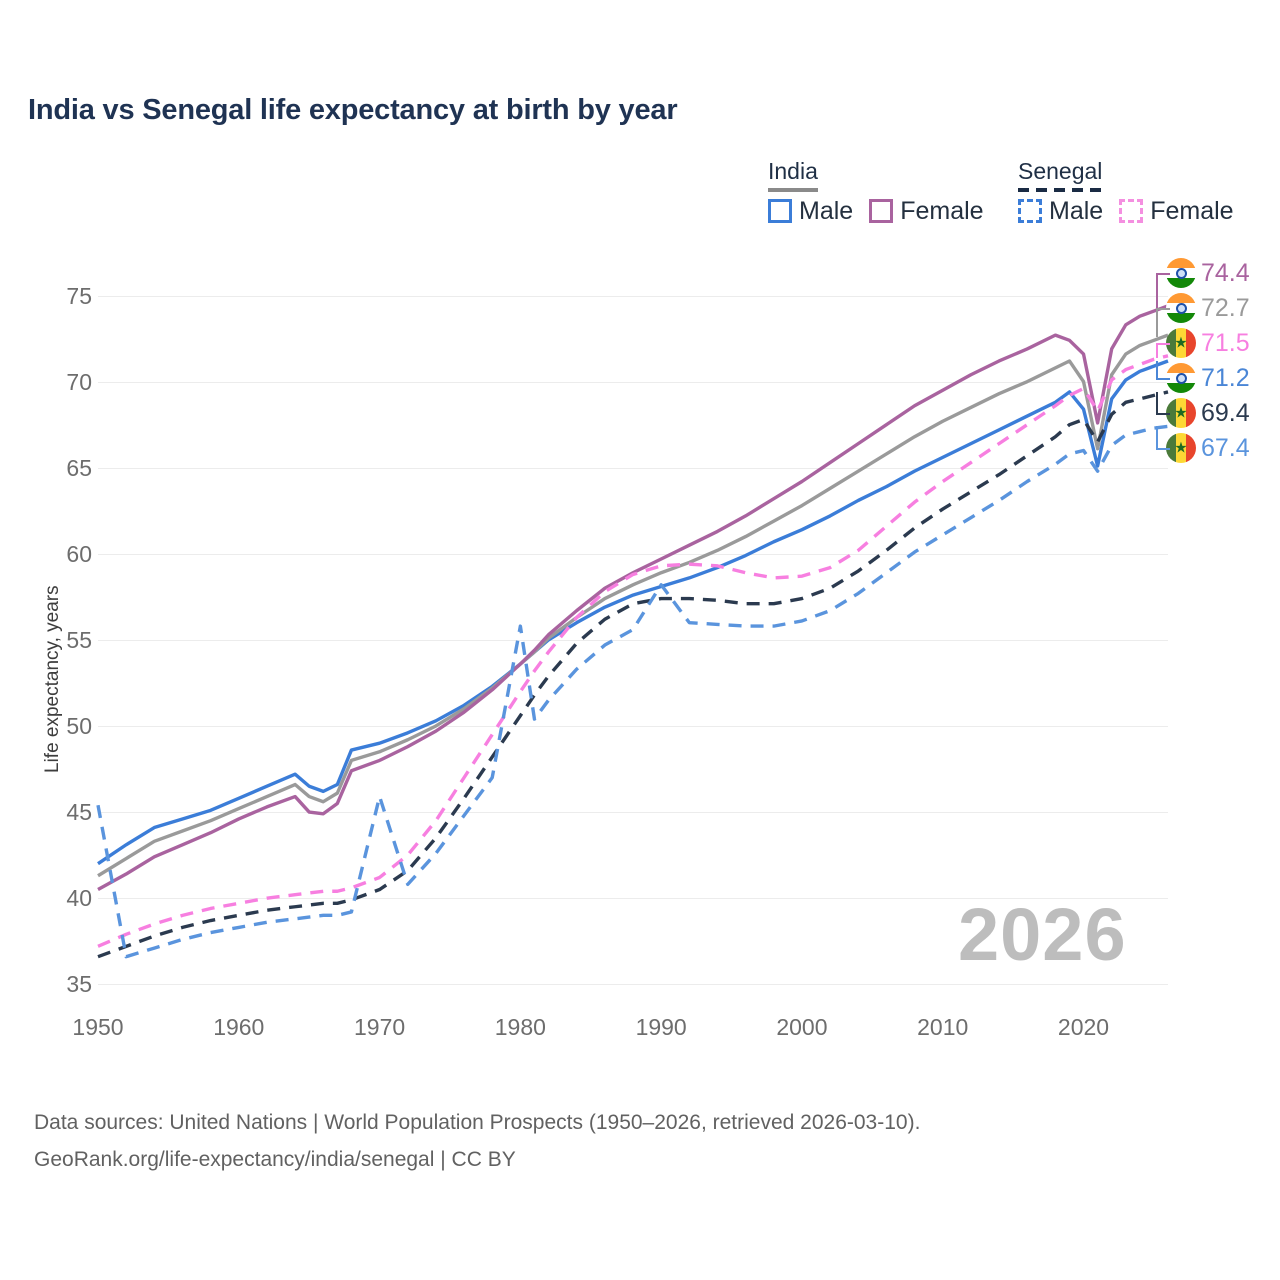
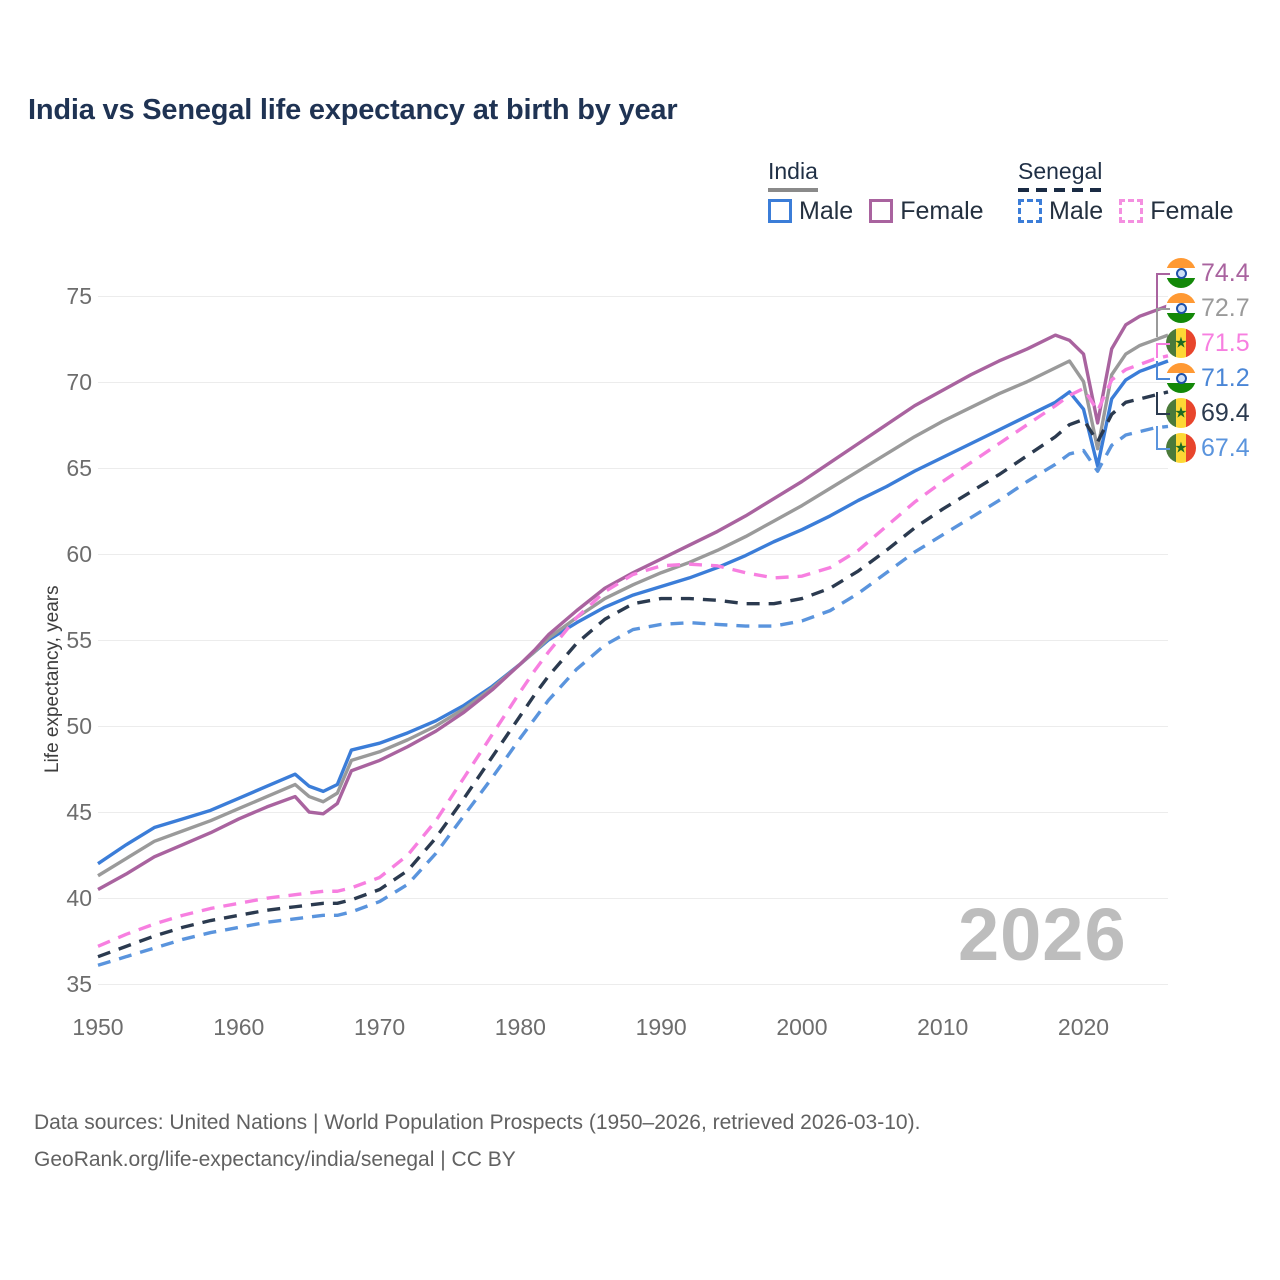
Senegal Male/1950: 45.4 -> 36.1
Senegal Male/1970: 45.9 -> 39.8
Senegal Male/1980: 55.8 -> 49.3
Senegal Male/1990: 58.2 -> 55.9
